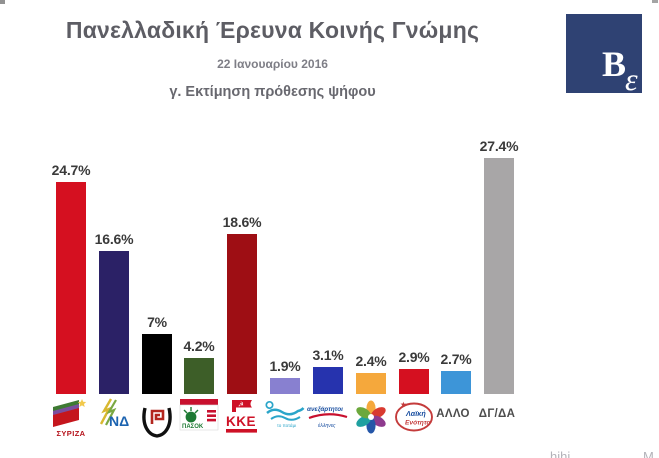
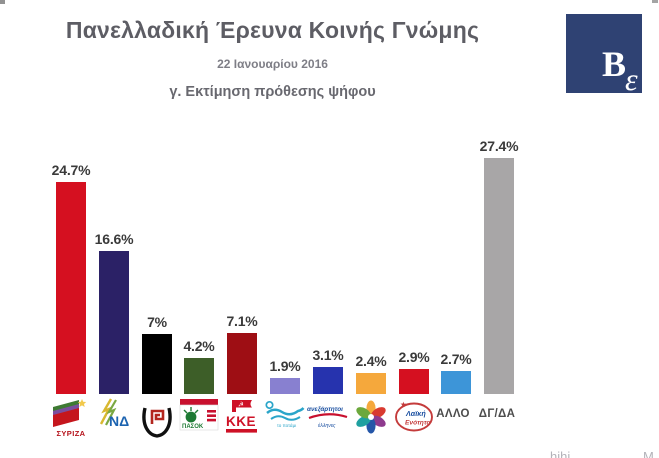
ΚΚΕ: 18.6% -> 7.1%
